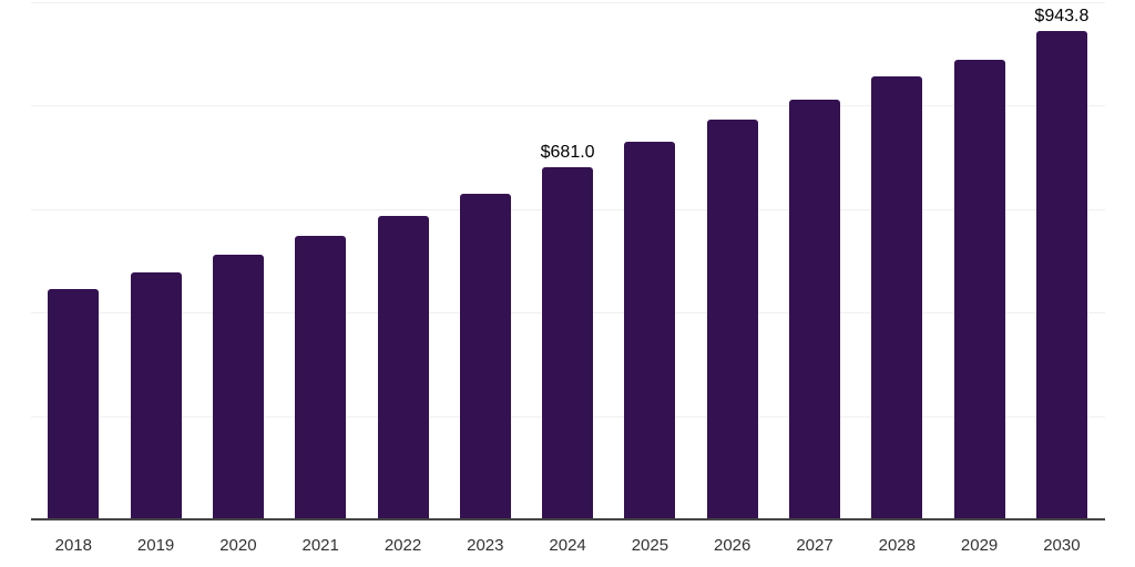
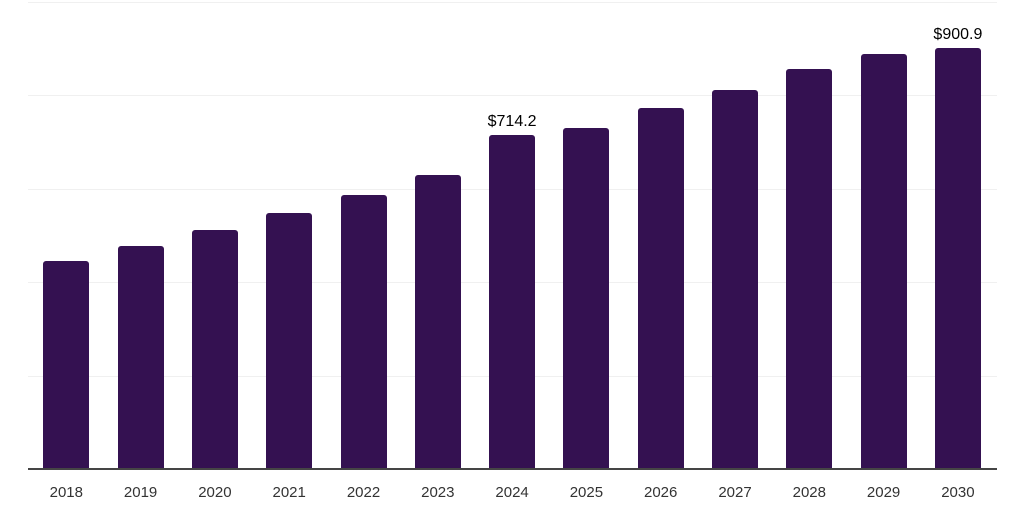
2024: $681.0 -> $714.2
2030: $943.8 -> $900.9
